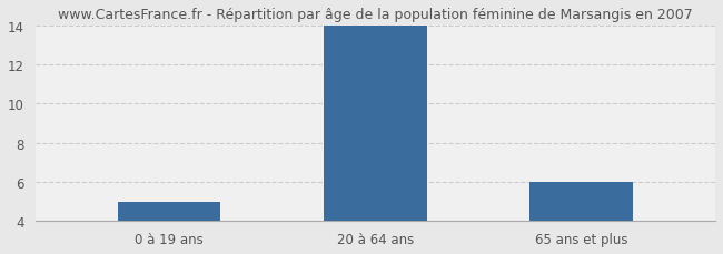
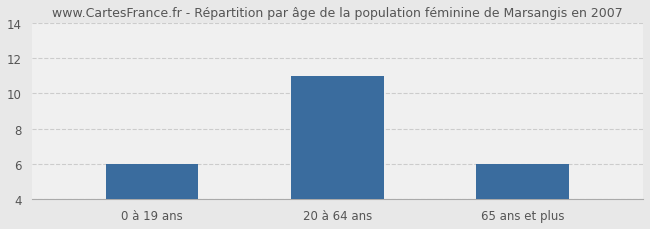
0 à 19 ans: 5 -> 6
20 à 64 ans: 14 -> 11
